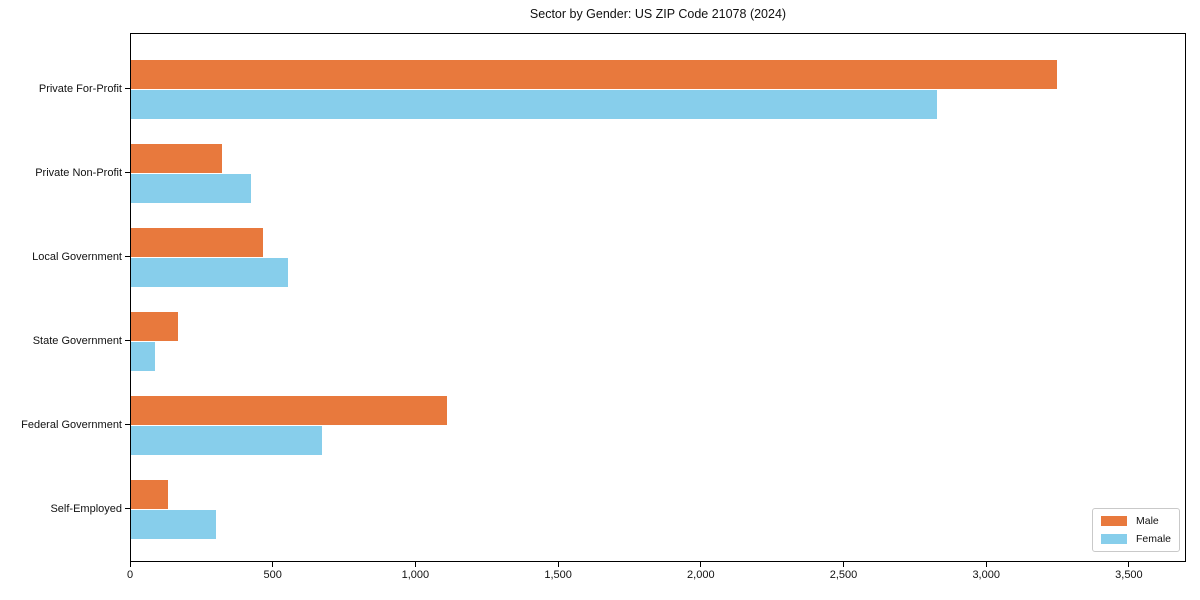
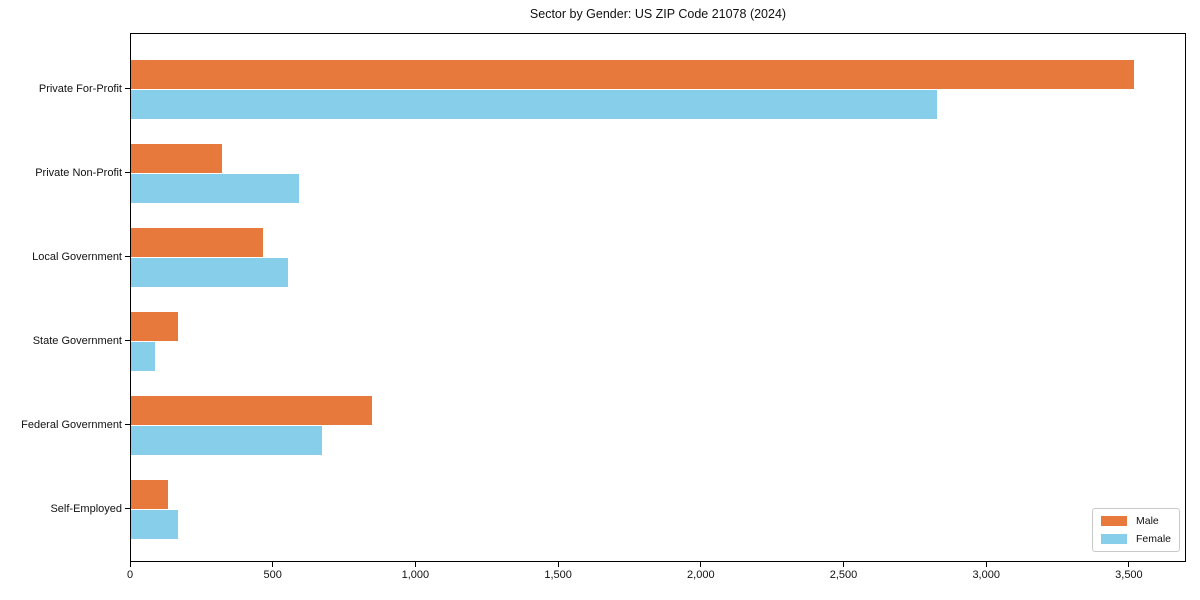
Male/Private For-Profit: 3250 -> 3520
Female/Private Non-Profit: 420 -> 590
Male/Federal Government: 1110 -> 840
Female/Self-Employed: 300 -> 160
